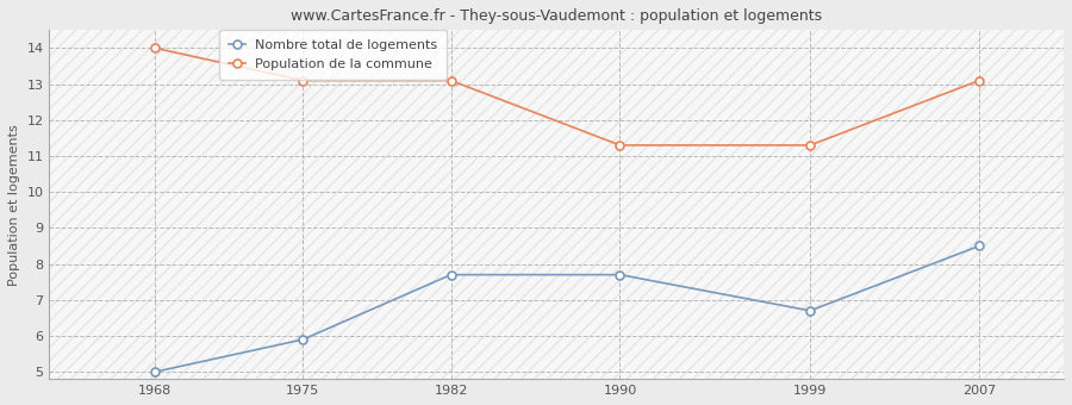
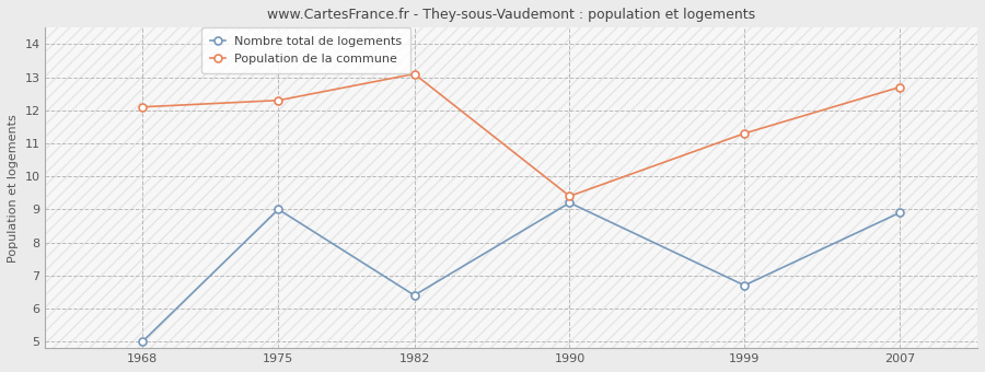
Population de la commune/1968: 14.0 -> 12.1
Nombre total de logements/1975: 5.9 -> 9.0
Population de la commune/1975: 13.1 -> 12.3
Nombre total de logements/1982: 7.7 -> 6.4
Nombre total de logements/1990: 7.7 -> 9.2
Population de la commune/1990: 11.3 -> 9.4
Nombre total de logements/2007: 8.5 -> 8.9
Population de la commune/2007: 13.1 -> 12.7
